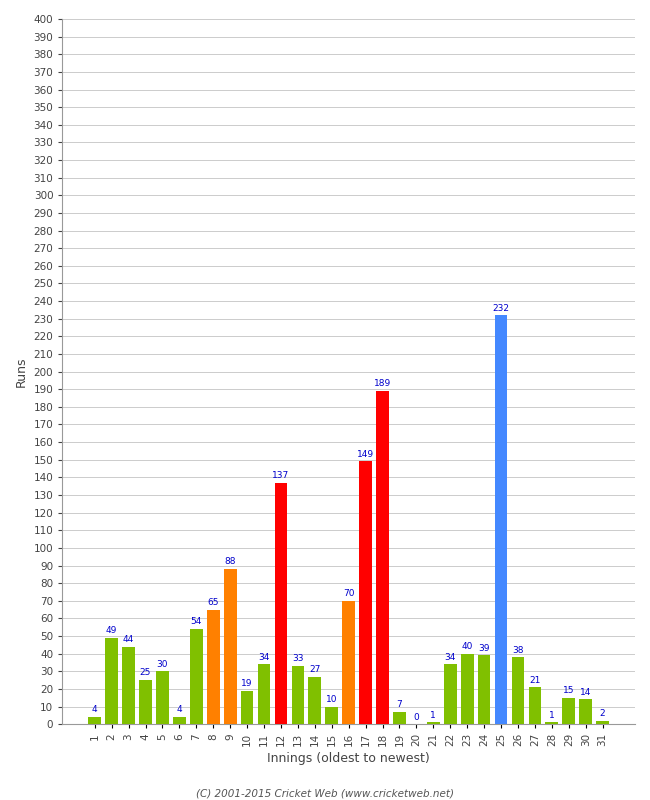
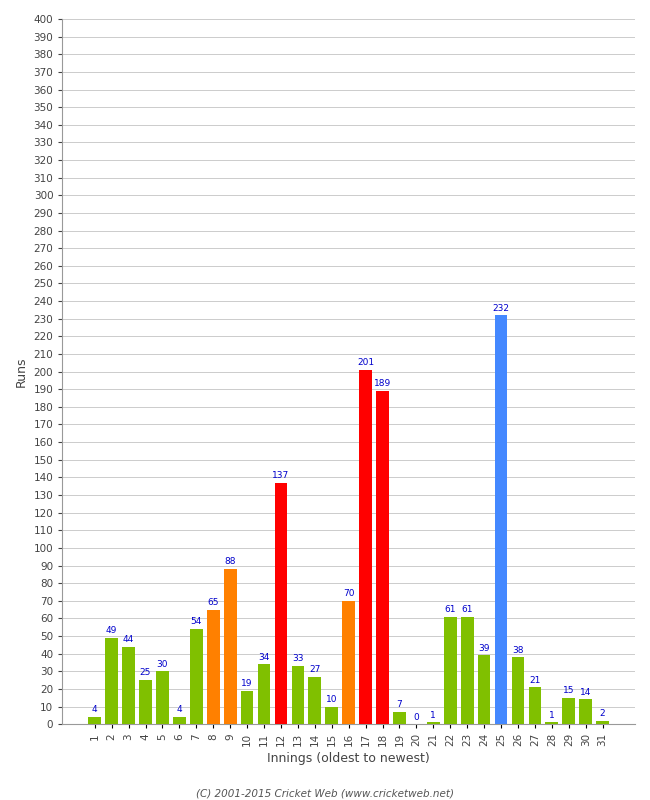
17: 149 -> 201
22: 34 -> 61
23: 40 -> 61
